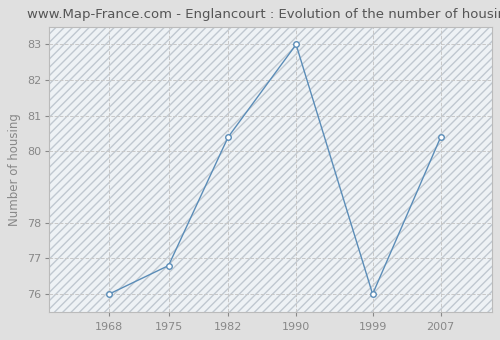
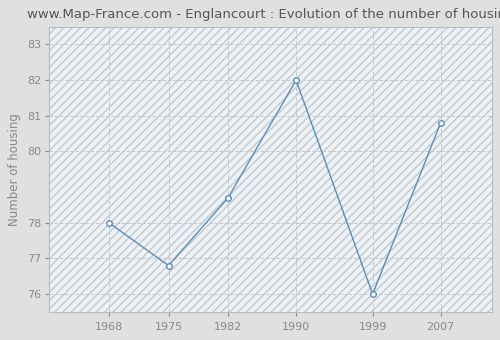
1968: 76.0 -> 78.0
1982: 80.4 -> 78.7
1990: 83.0 -> 82.0
2007: 80.4 -> 80.8
